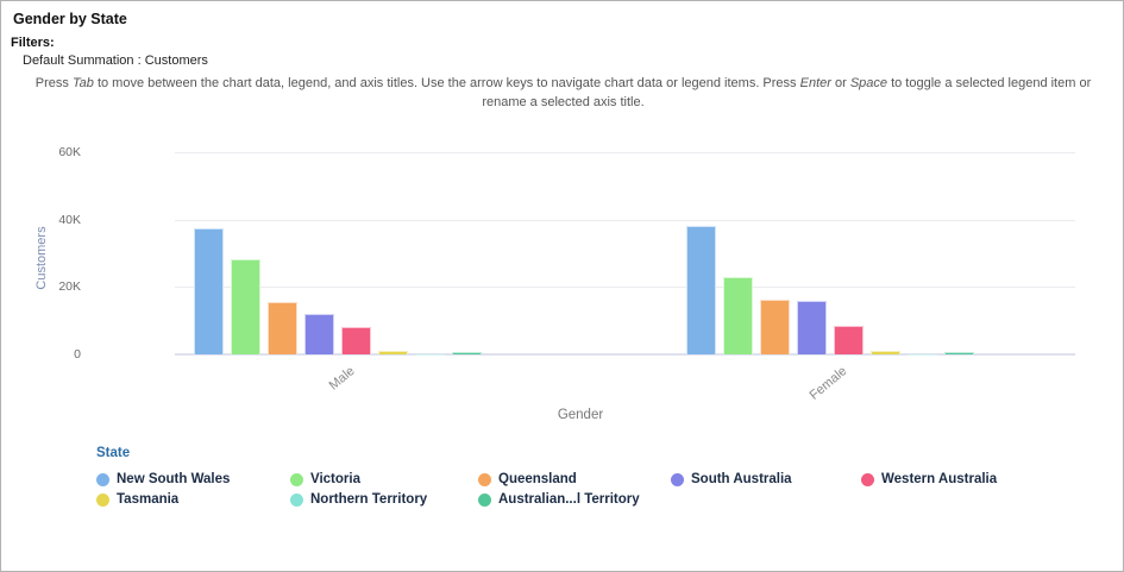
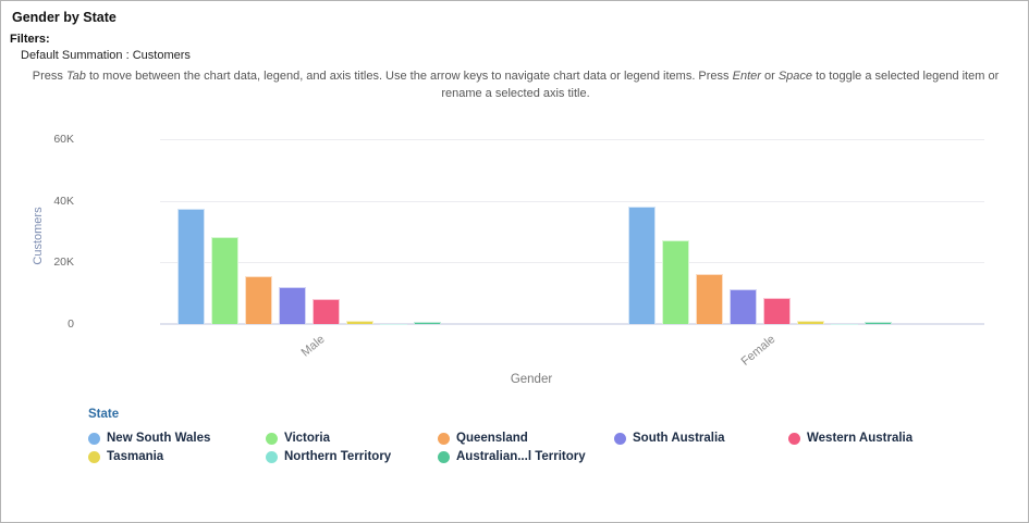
Victoria/Female: 23K -> 27K
South Australia/Female: 16K -> 11K
